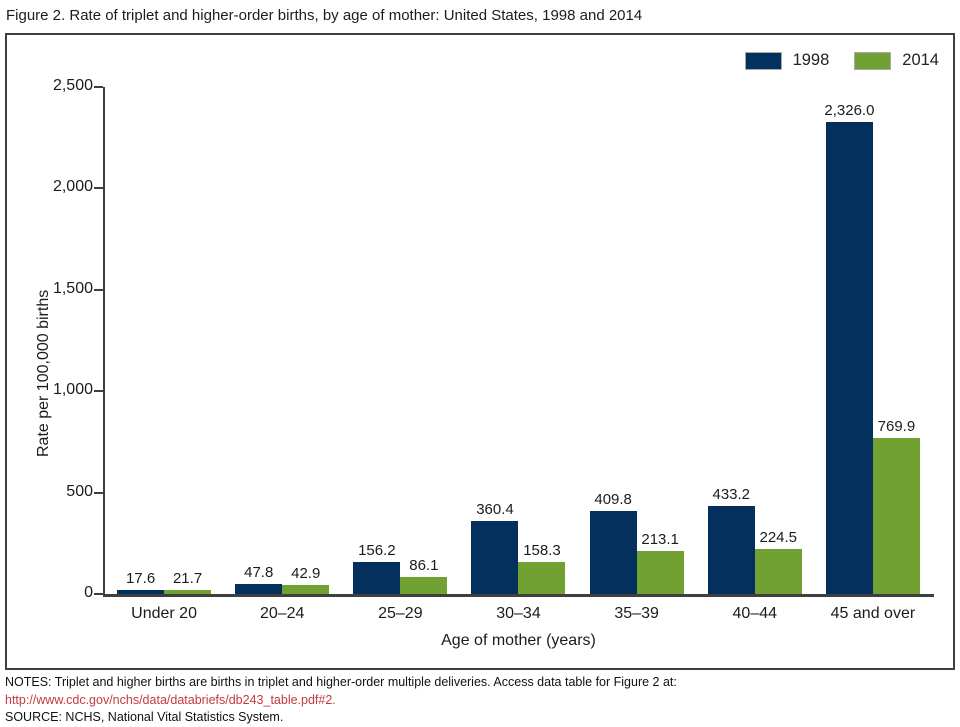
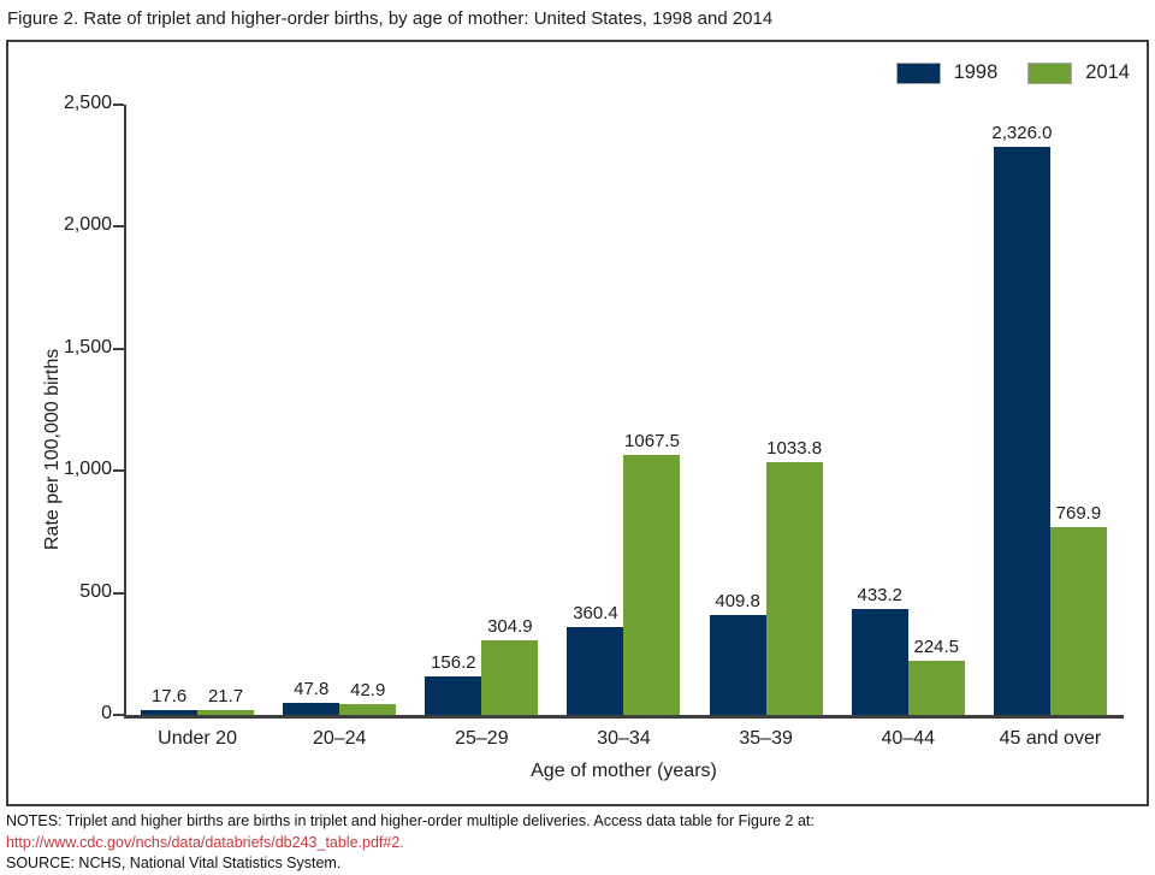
2014/25–29: 86.1 -> 304.9
2014/30–34: 158.3 -> 1067.5
2014/35–39: 213.1 -> 1033.8
